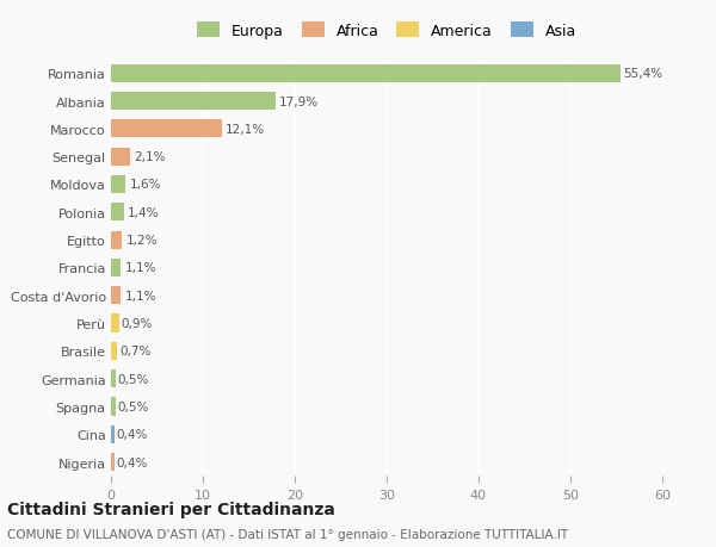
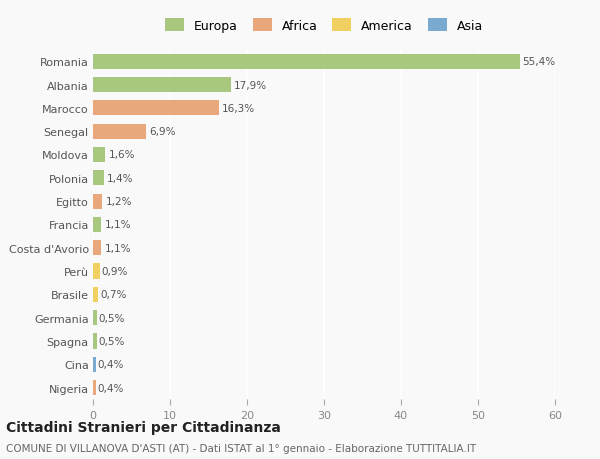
Marocco: 12,1% -> 16,3%
Senegal: 2,1% -> 6,9%
